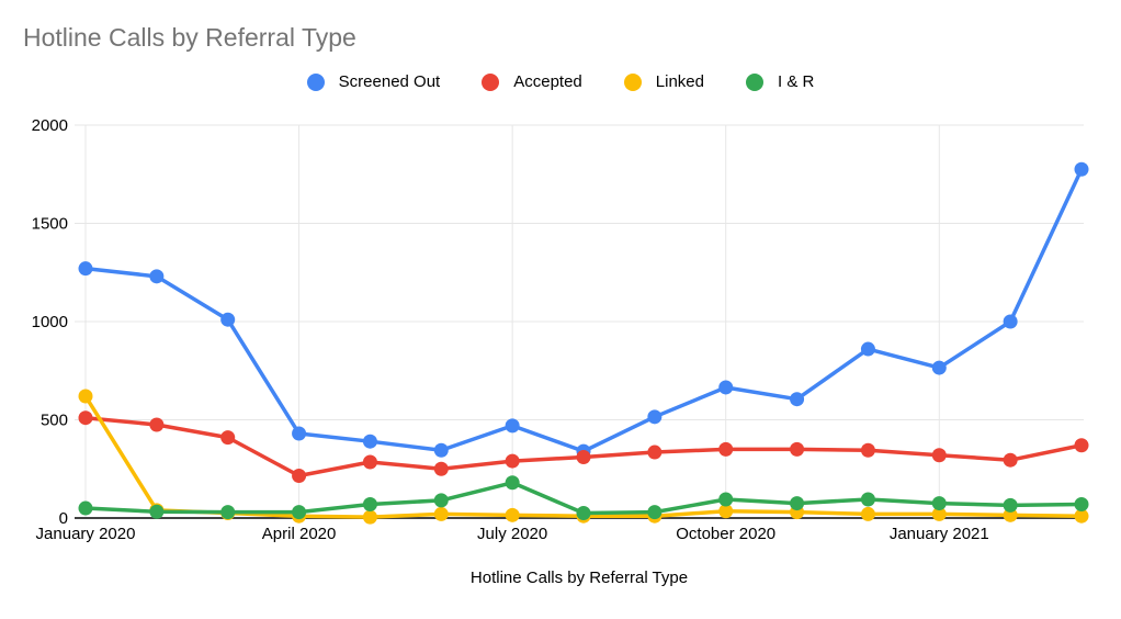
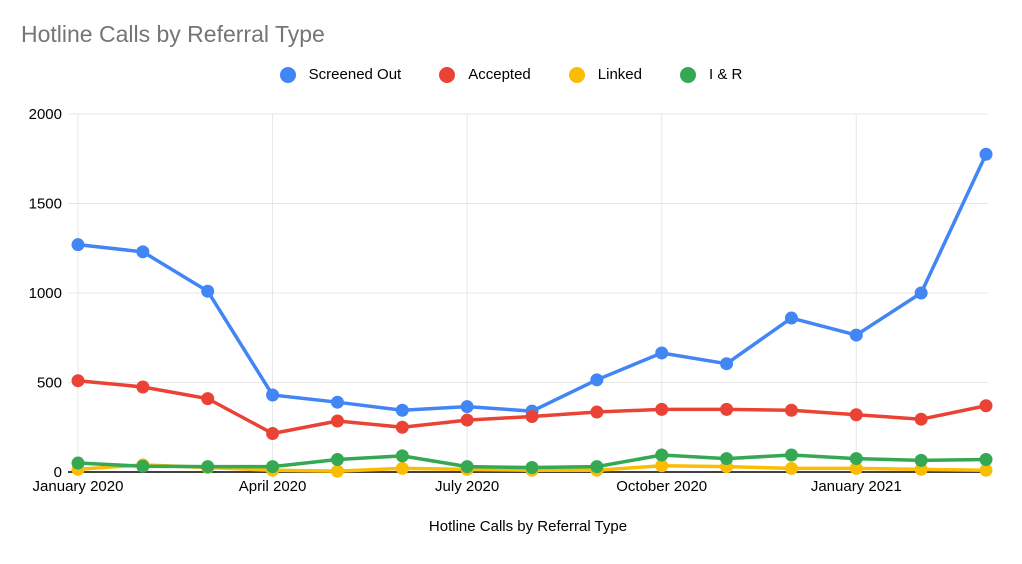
Linked/January 2020: 620 -> 20
Screened Out/July 2020: 470 -> 360
I & R/July 2020: 180 -> 30
